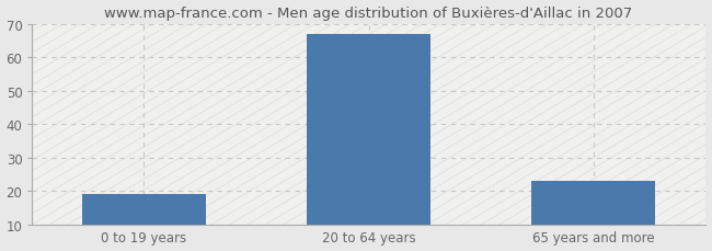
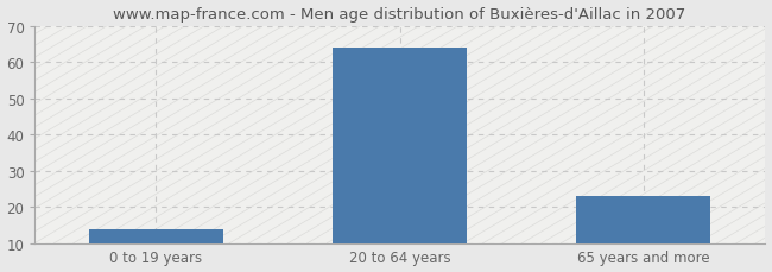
0 to 19 years: 19 -> 14
20 to 64 years: 67 -> 64
